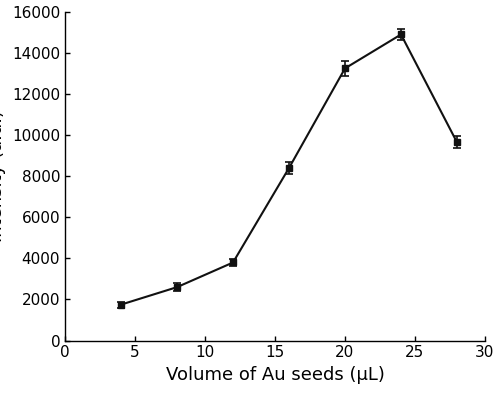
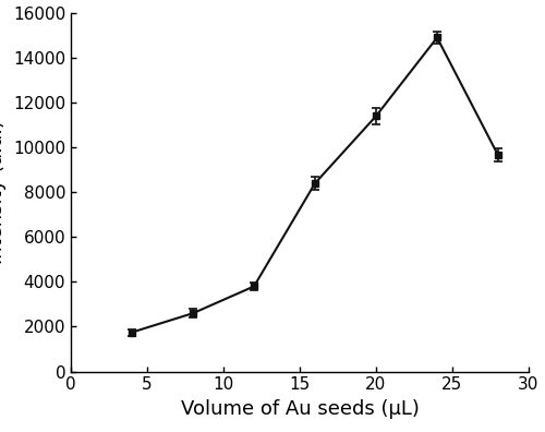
20: 13250 -> 11400
